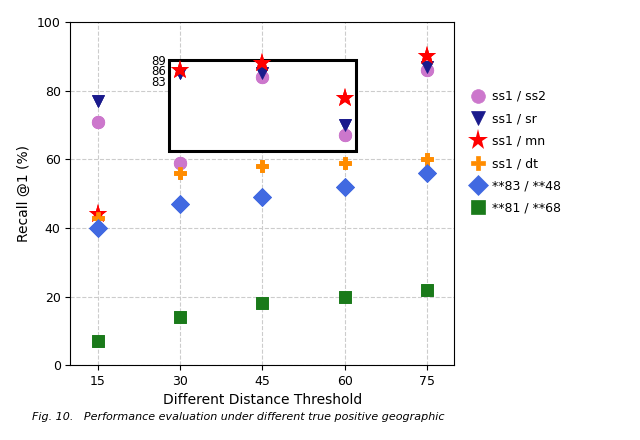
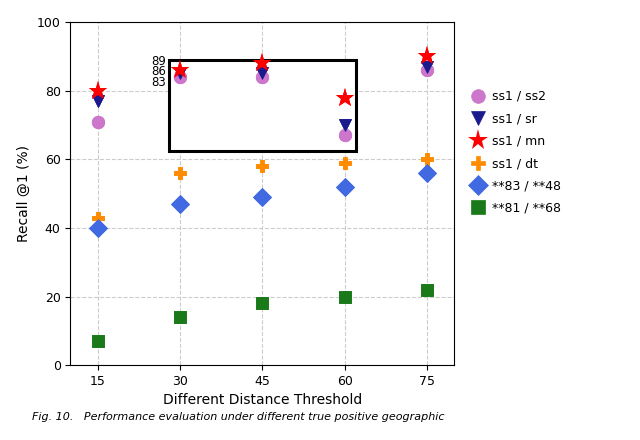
ss1 / mn/15: 44 -> 80
ss1 / ss2/30: 59 -> 84
